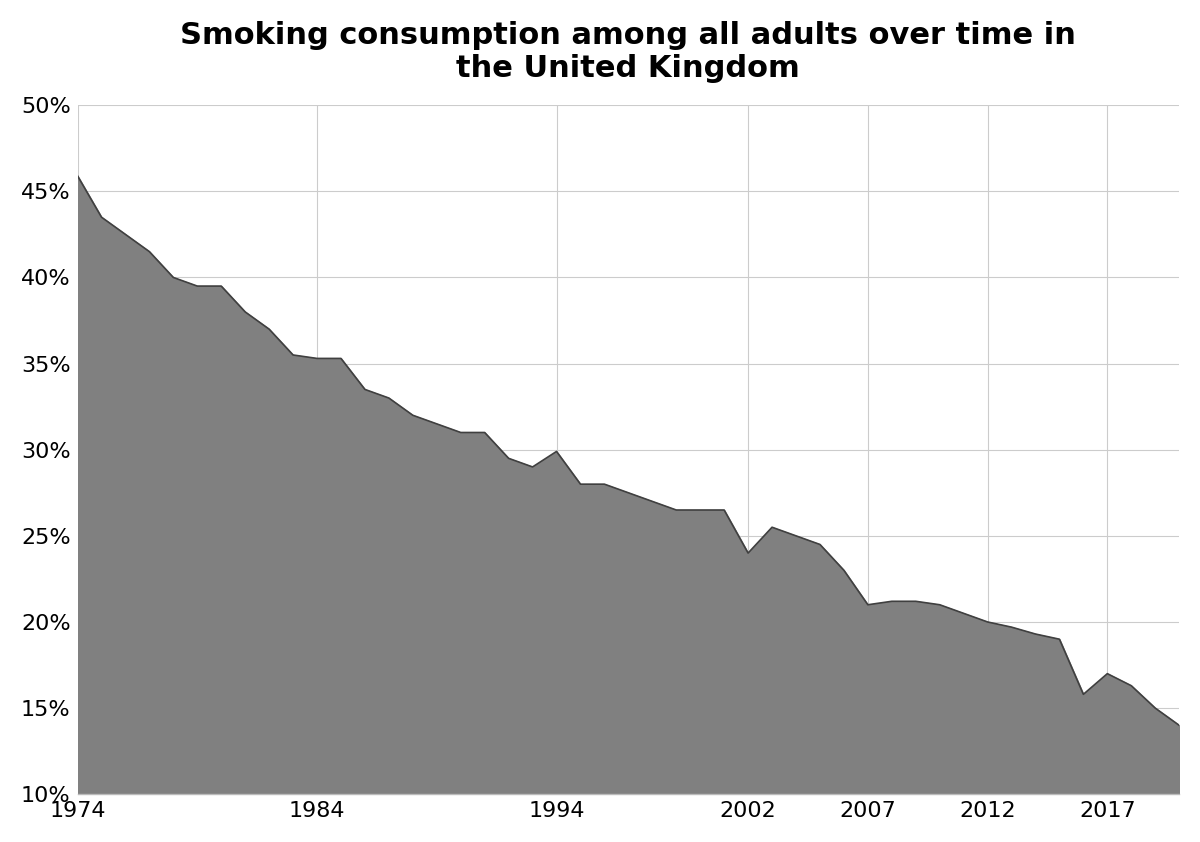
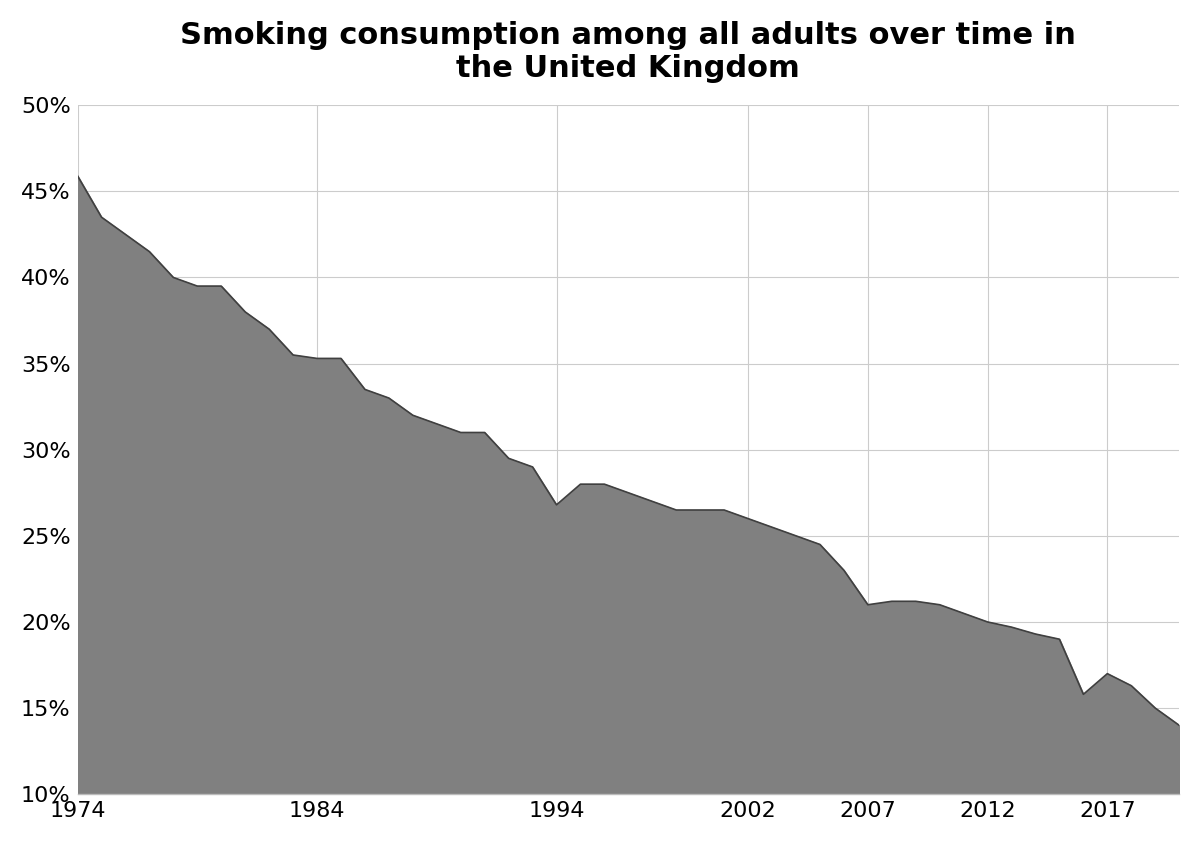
1994: 29.9% -> 26.8%
2002: 24.0% -> 26.0%
